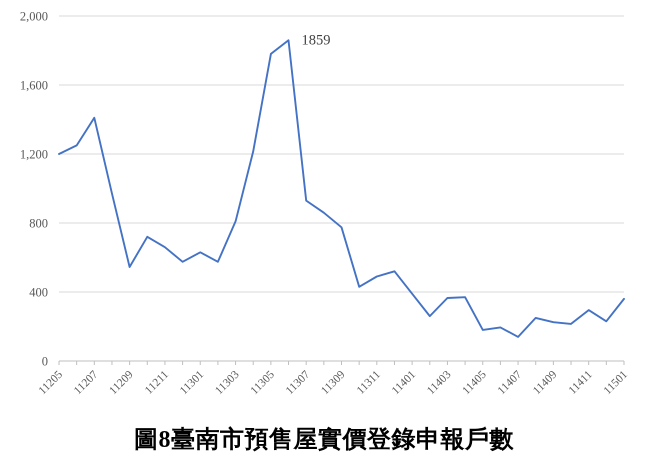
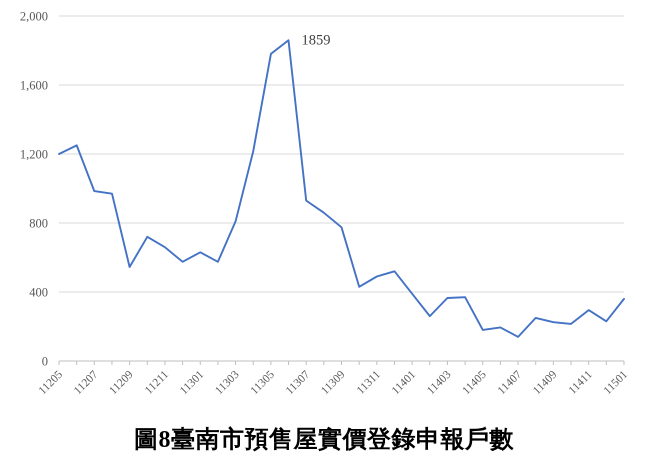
11207: 1410 -> 980
